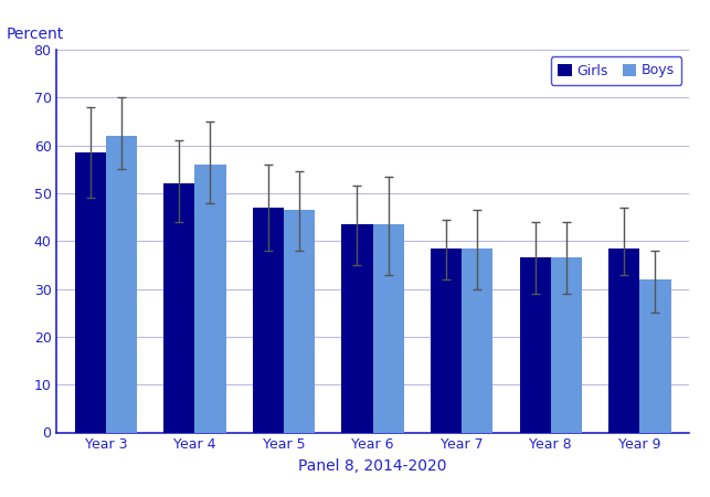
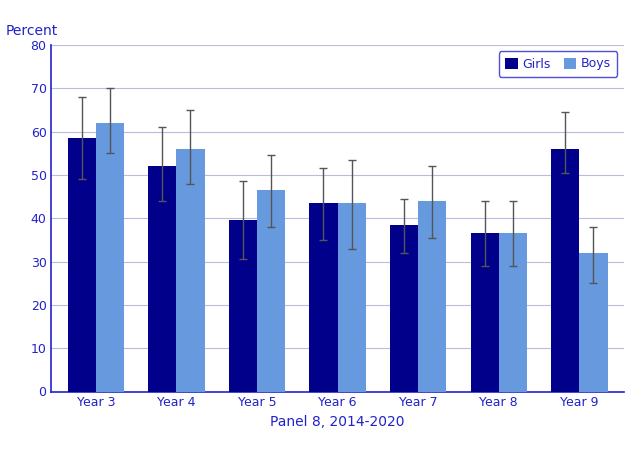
Girls/Year 5: 47.0 -> 39.5
Boys/Year 7: 38.5 -> 44.0
Girls/Year 9: 38.5 -> 56.0
